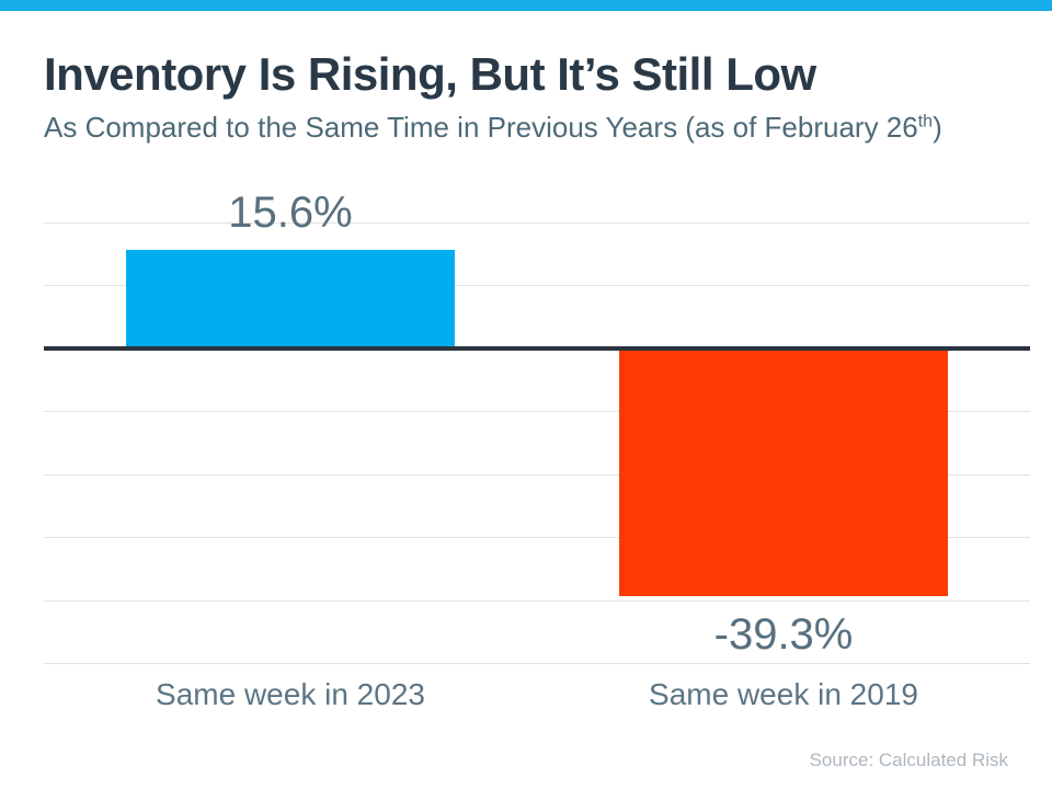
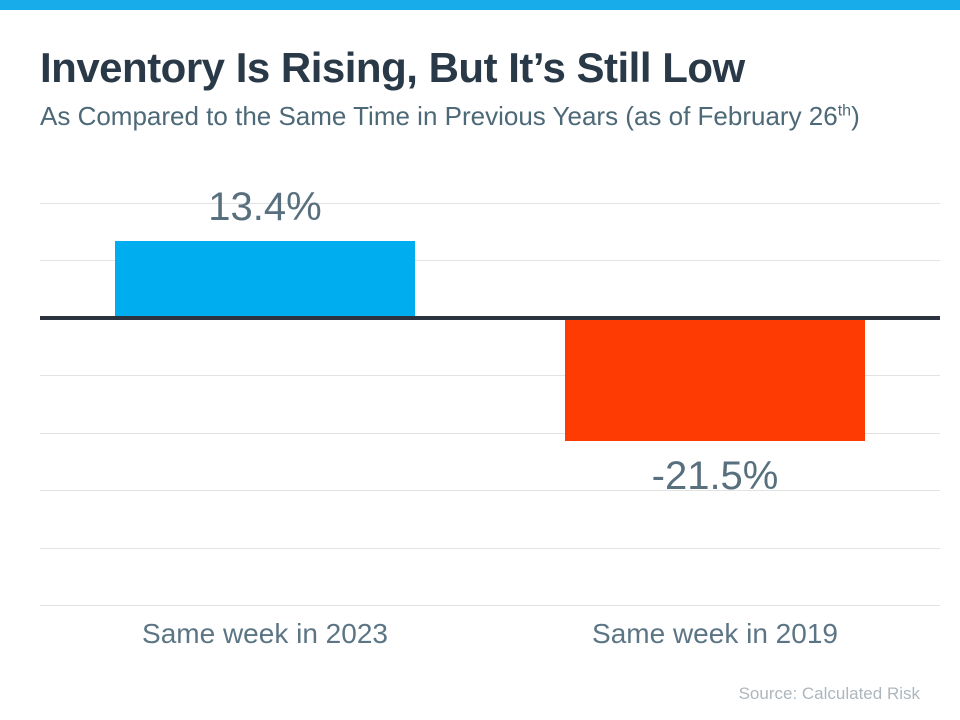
Same week in 2023: 15.6% -> 13.4%
Same week in 2019: -39.3% -> -21.5%
